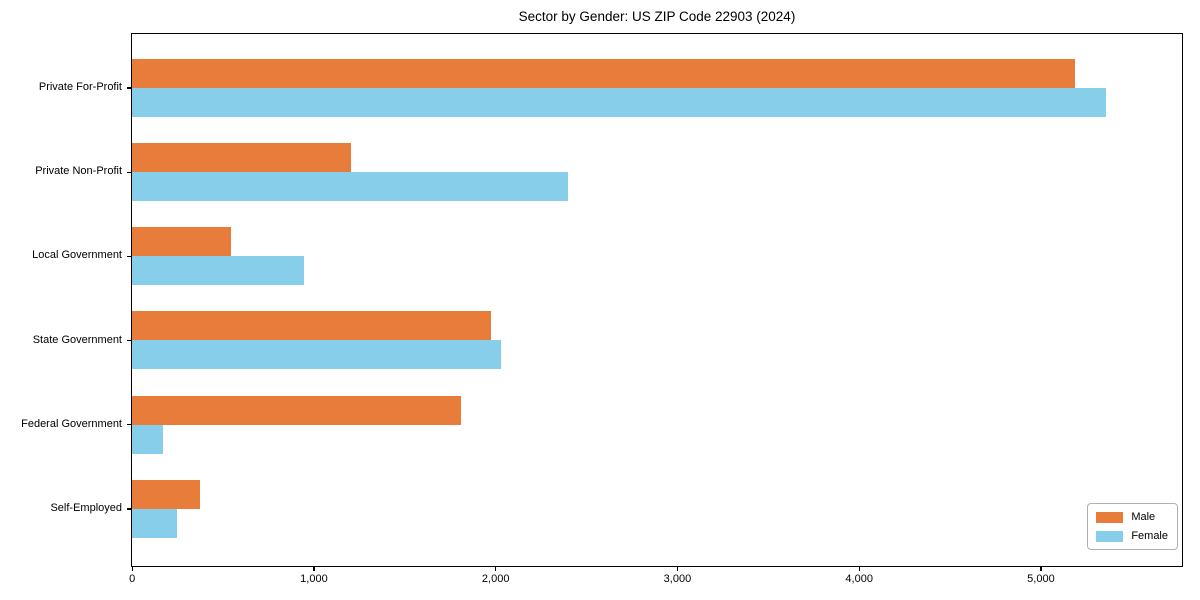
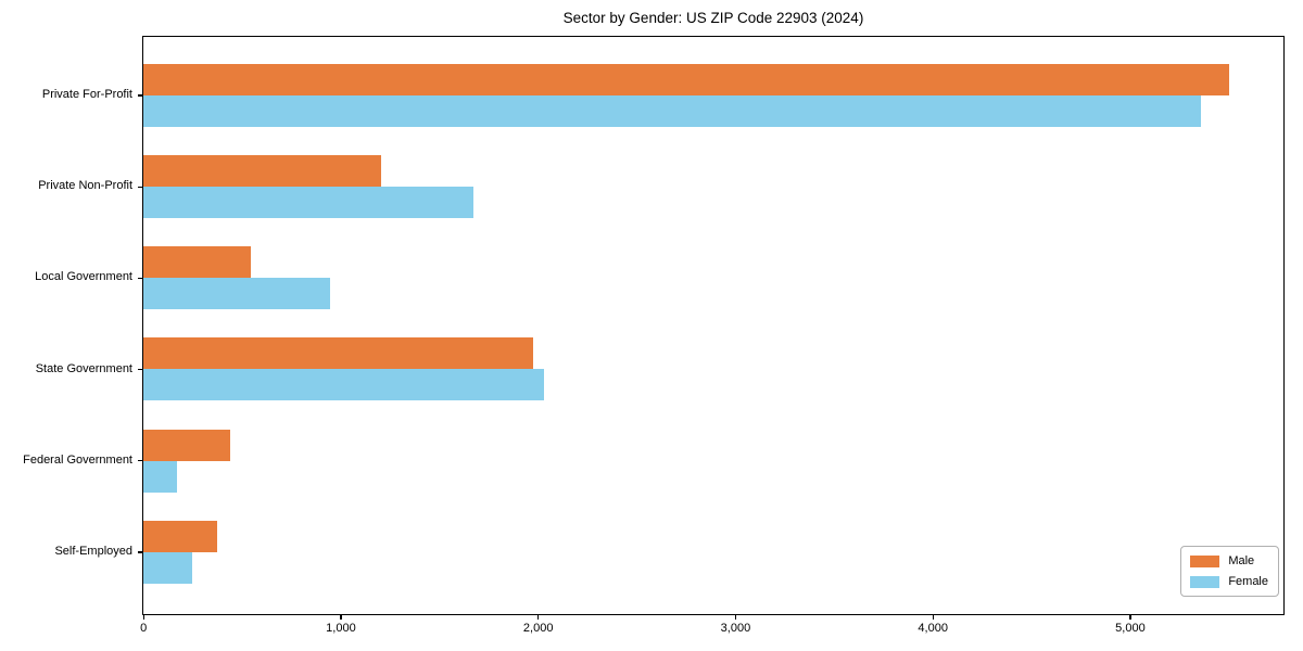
Male/Private For-Profit: 5190 -> 5500
Female/Private Non-Profit: 2400 -> 1670
Male/Federal Government: 1810 -> 440
